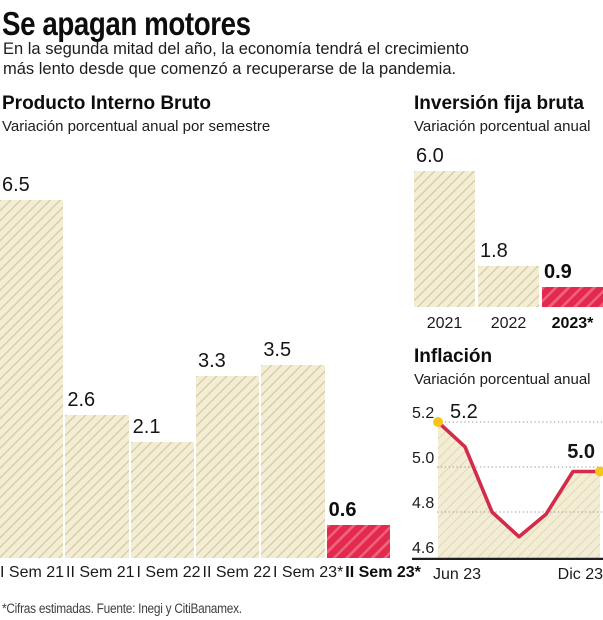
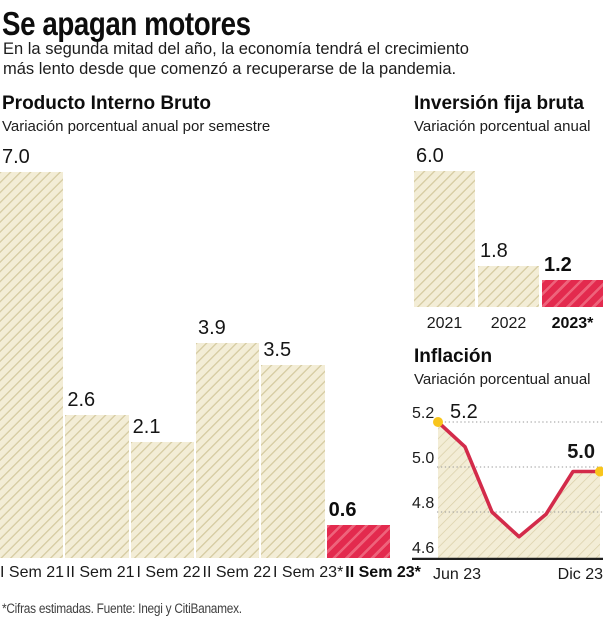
Producto Interno Bruto/I Sem 21: 6.5 -> 7.0
Producto Interno Bruto/II Sem 22: 3.3 -> 3.9
Inversión fija bruta/2023*: 0.9 -> 1.2
